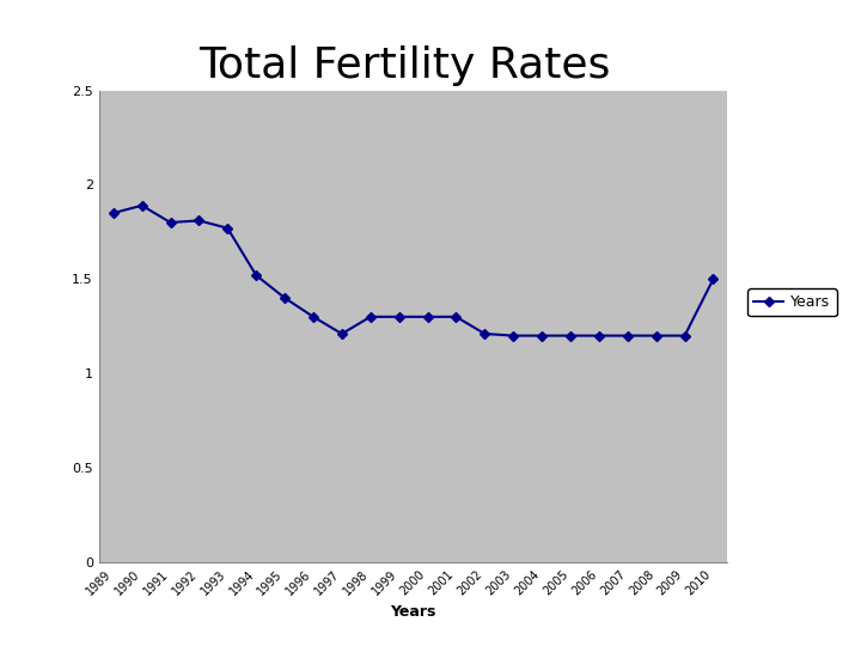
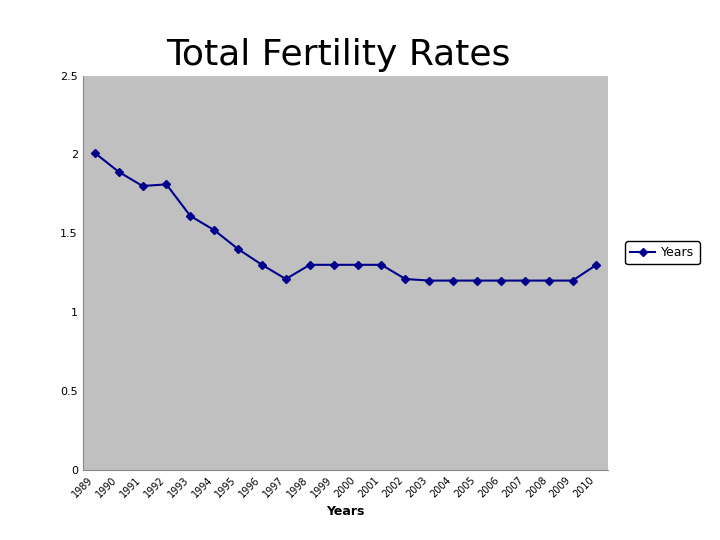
1989: 1.85 -> 2.01
1993: 1.77 -> 1.61
2010: 1.50 -> 1.30
